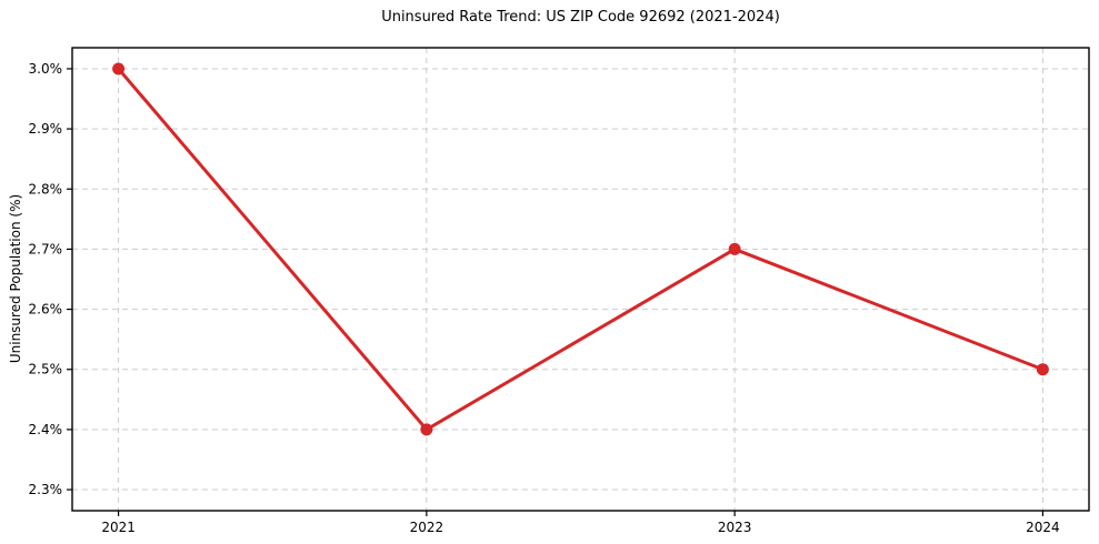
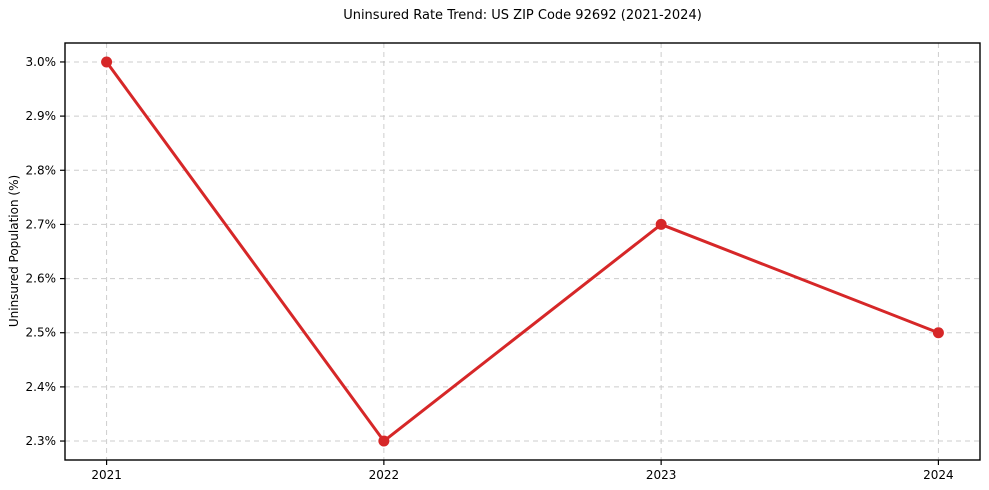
2022: 2.4% -> 2.3%
